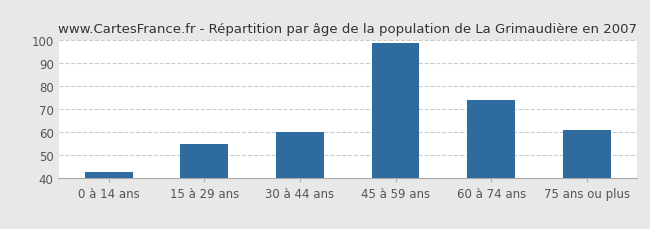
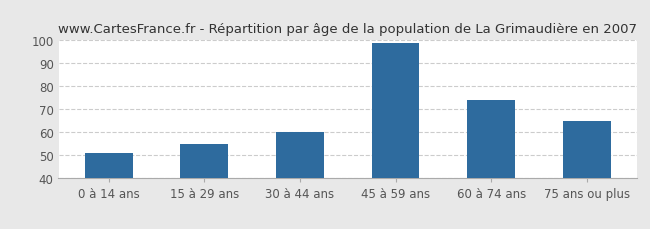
0 à 14 ans: 43 -> 51
75 ans ou plus: 61 -> 65
